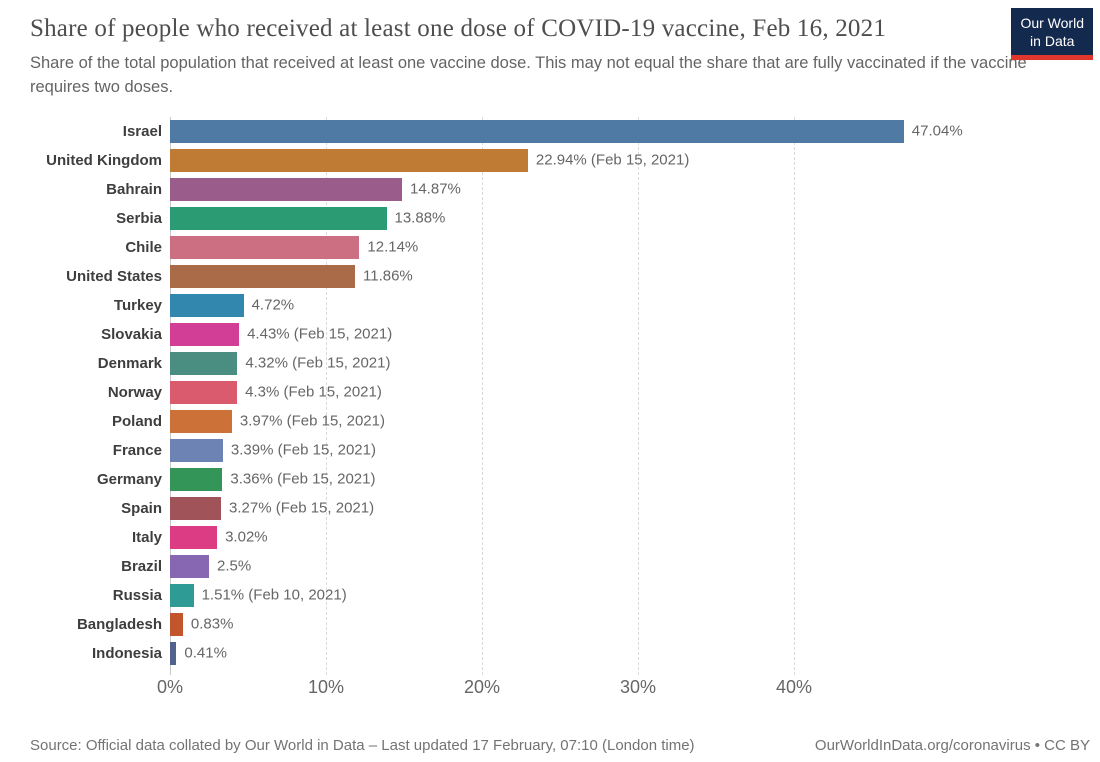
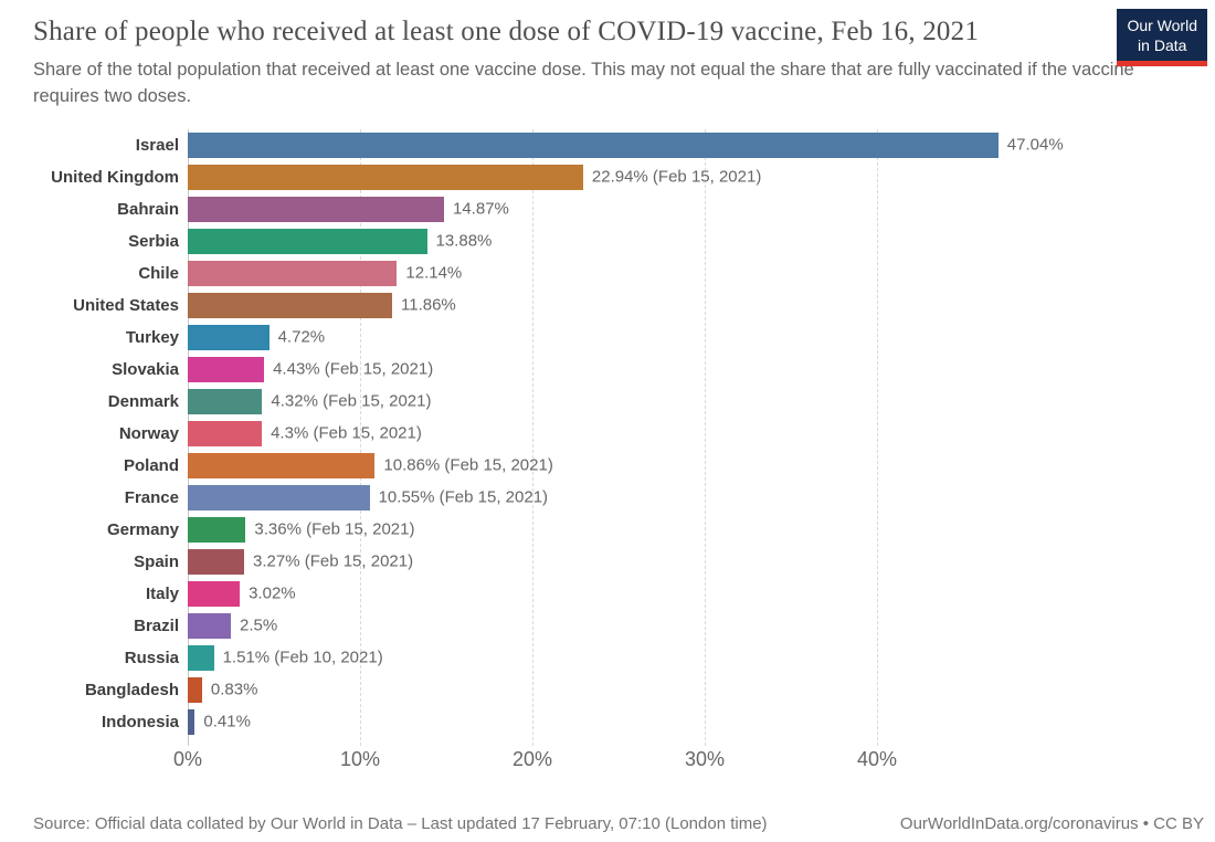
Poland: 3.97% -> 10.86%
France: 3.39% -> 10.55%
